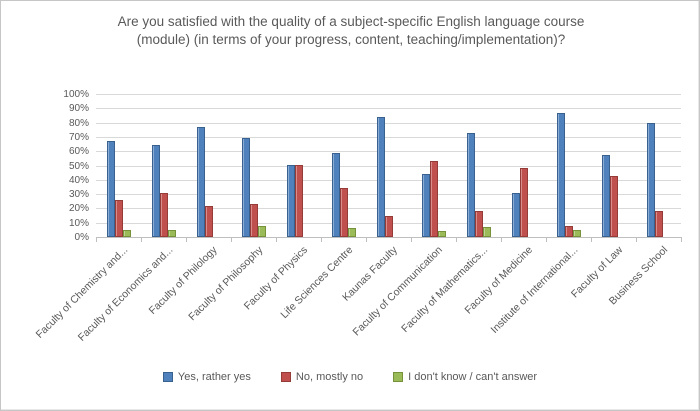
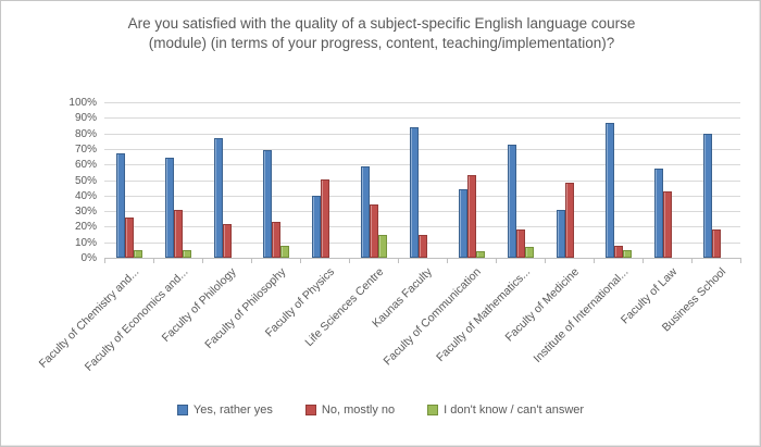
Yes, rather yes/Faculty of Physics: 50% -> 40%
I don't know / can't answer/Life Sciences Centre: 6% -> 15%
